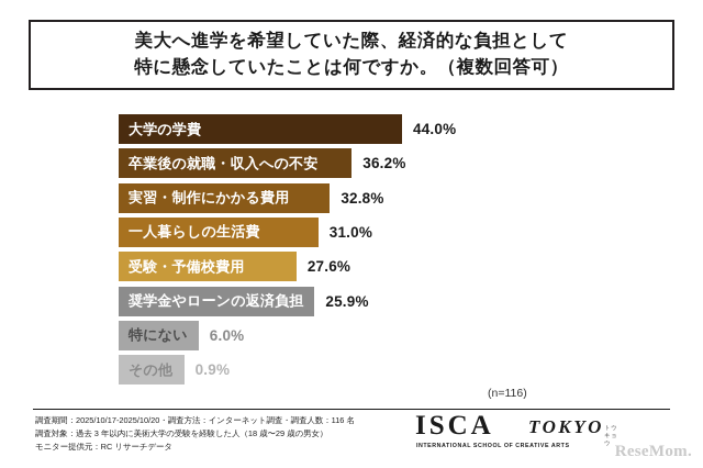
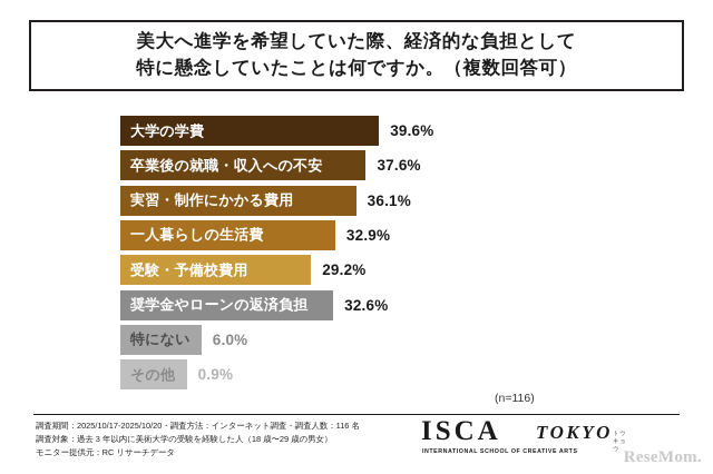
大学の学費: 44.0% -> 39.6%
卒業後の就職・収入への不安: 36.2% -> 37.6%
実習・制作にかかる費用: 32.8% -> 36.1%
一人暮らしの生活費: 31.0% -> 32.9%
受験・予備校費用: 27.6% -> 29.2%
奨学金やローンの返済負担: 25.9% -> 32.6%
